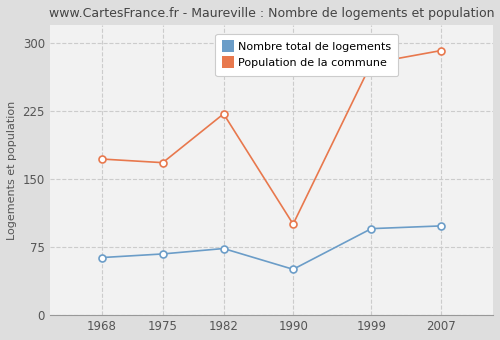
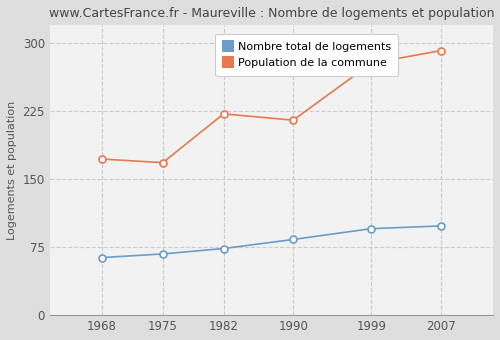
Nombre total de logements/1990: 50 -> 83
Population de la commune/1990: 100 -> 215
